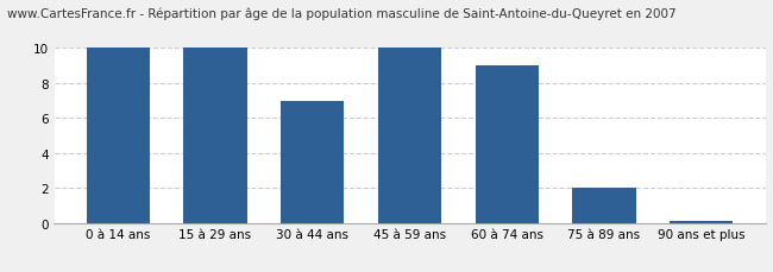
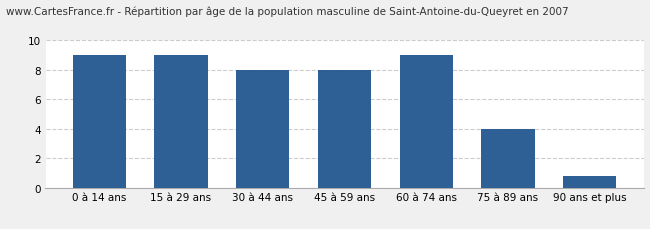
0 à 14 ans: 10.0 -> 9.0
15 à 29 ans: 10.0 -> 9.0
30 à 44 ans: 7.0 -> 8.0
45 à 59 ans: 10.0 -> 8.0
75 à 89 ans: 2.0 -> 4.0
90 ans et plus: 0.1 -> 0.8
